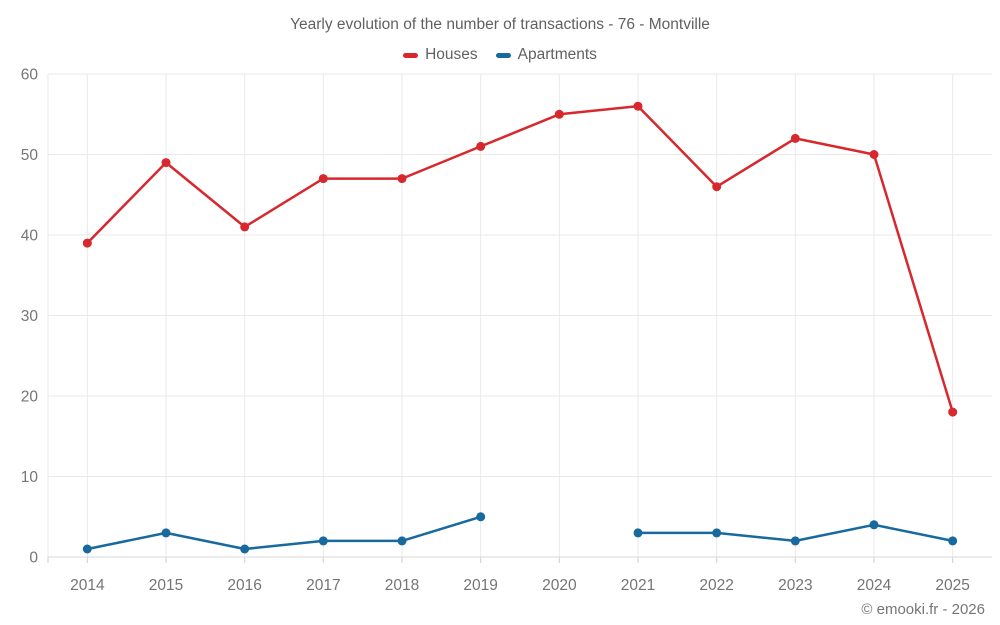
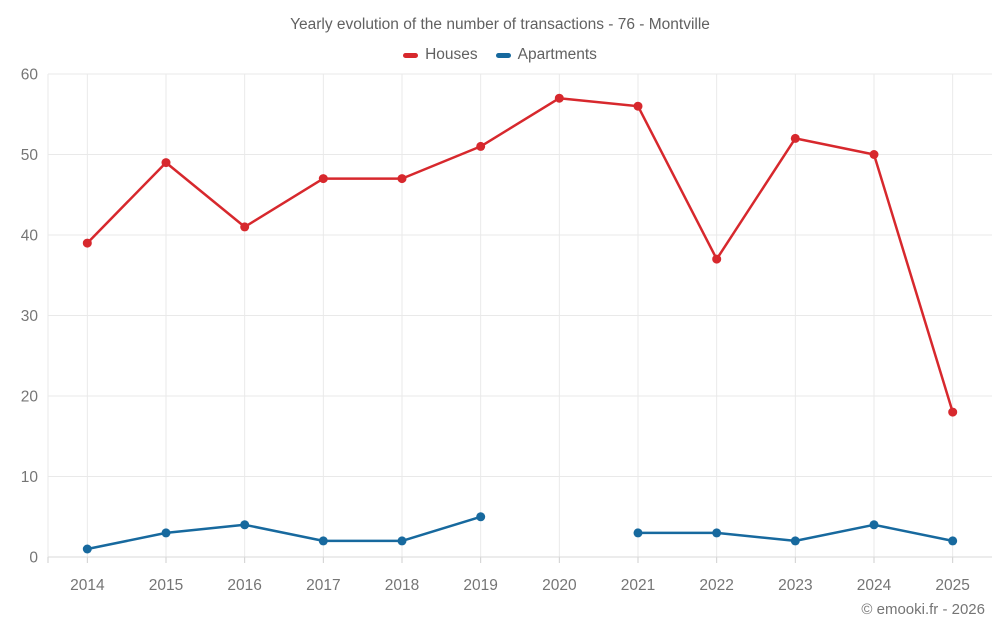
Apartments/2016: 1 -> 4
Houses/2020: 55 -> 57
Houses/2022: 46 -> 37
